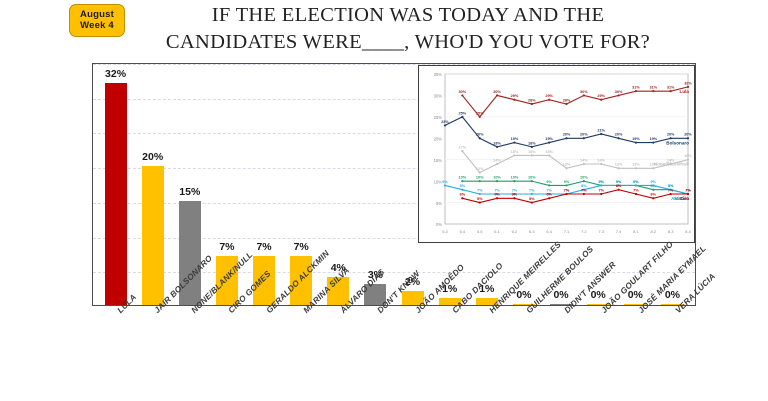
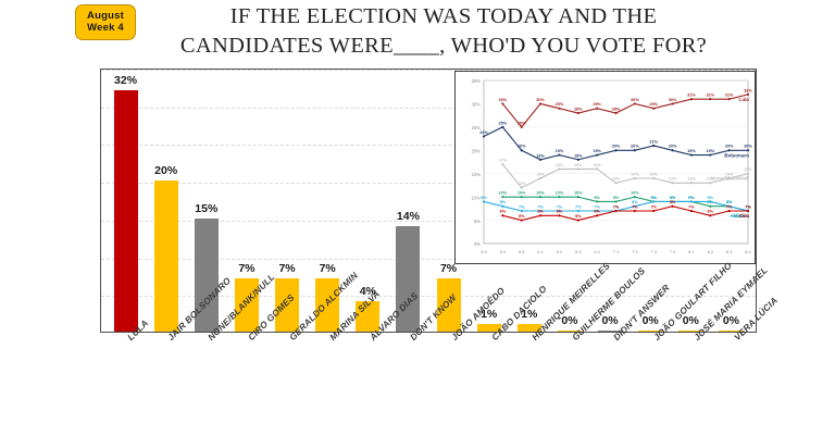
DON'T KNOW: 3% -> 14%
JOÃO AMOÊDO: 2% -> 7%
